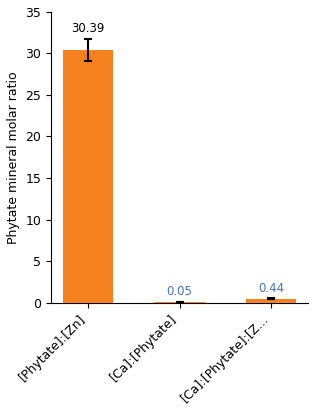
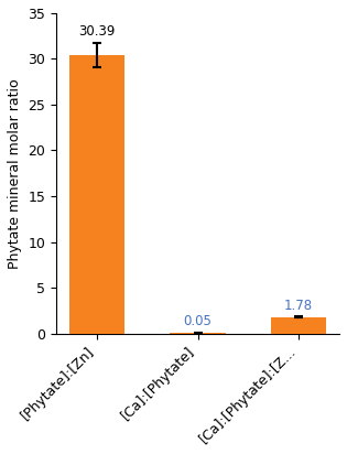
[Ca]:[Phytate]:[Z...: 0.44 -> 1.78
